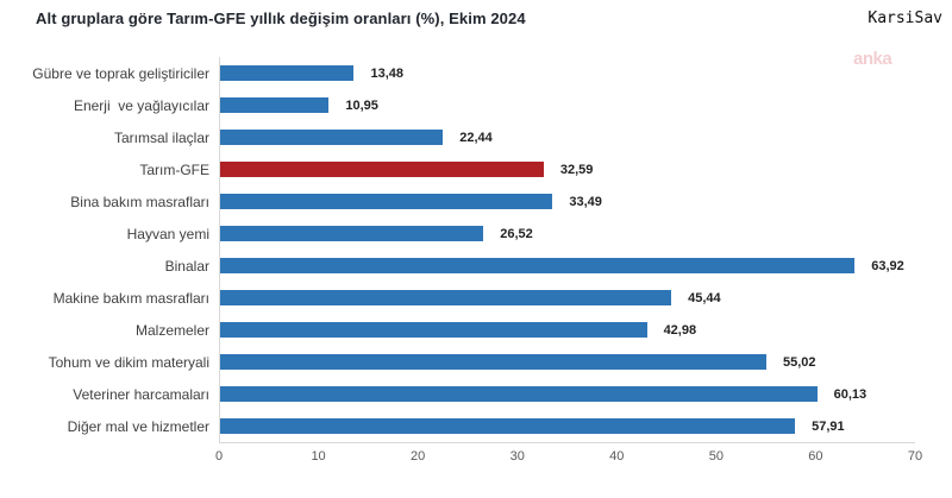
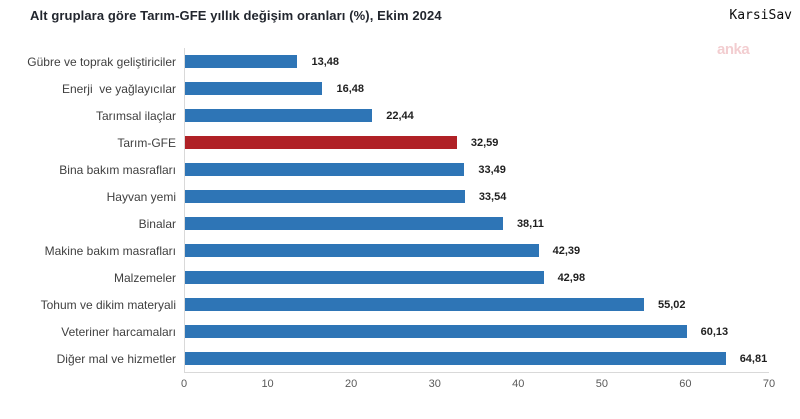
Enerji ve yağlayıcılar: 10,95 -> 16,48
Hayvan yemi: 26,52 -> 33,54
Binalar: 63,92 -> 38,11
Makine bakım masrafları: 45,44 -> 42,39
Diğer mal ve hizmetler: 57,91 -> 64,81
